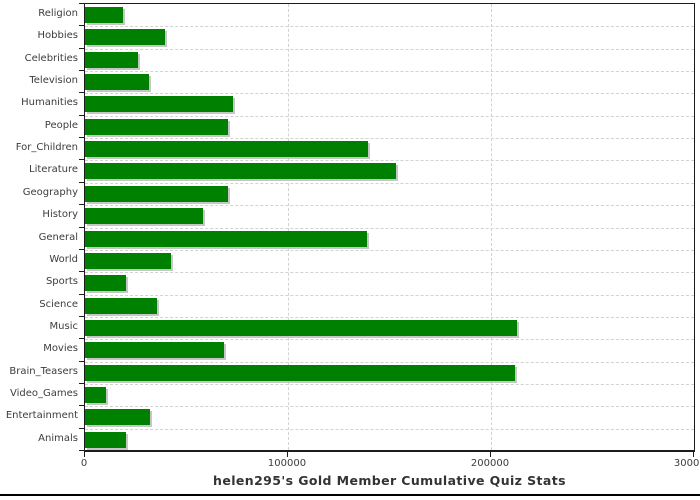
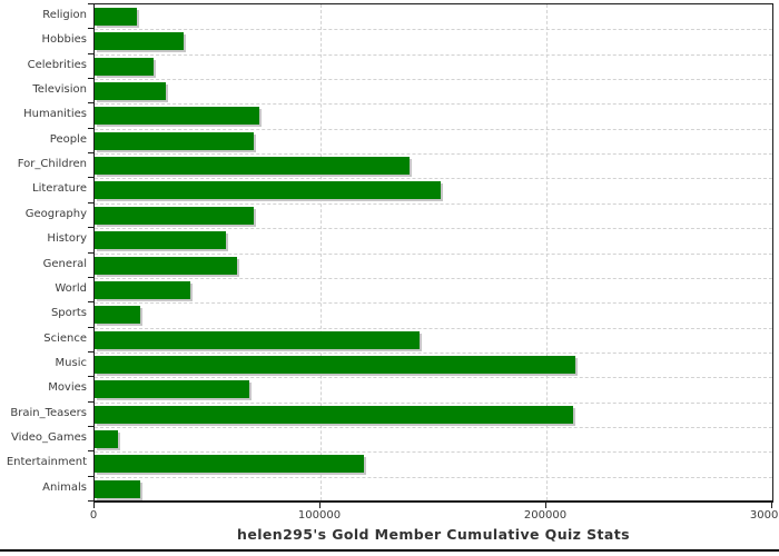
General: 139000 -> 63000
Science: 36000 -> 144000
Entertainment: 32000 -> 119000
